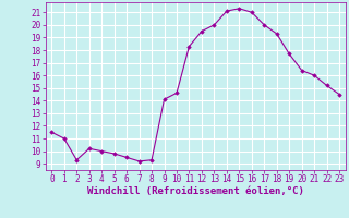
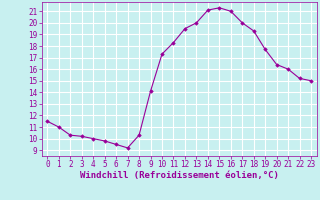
2: 9.3 -> 10.3
8: 9.3 -> 10.3
10: 14.6 -> 17.3
23: 14.5 -> 15.0
